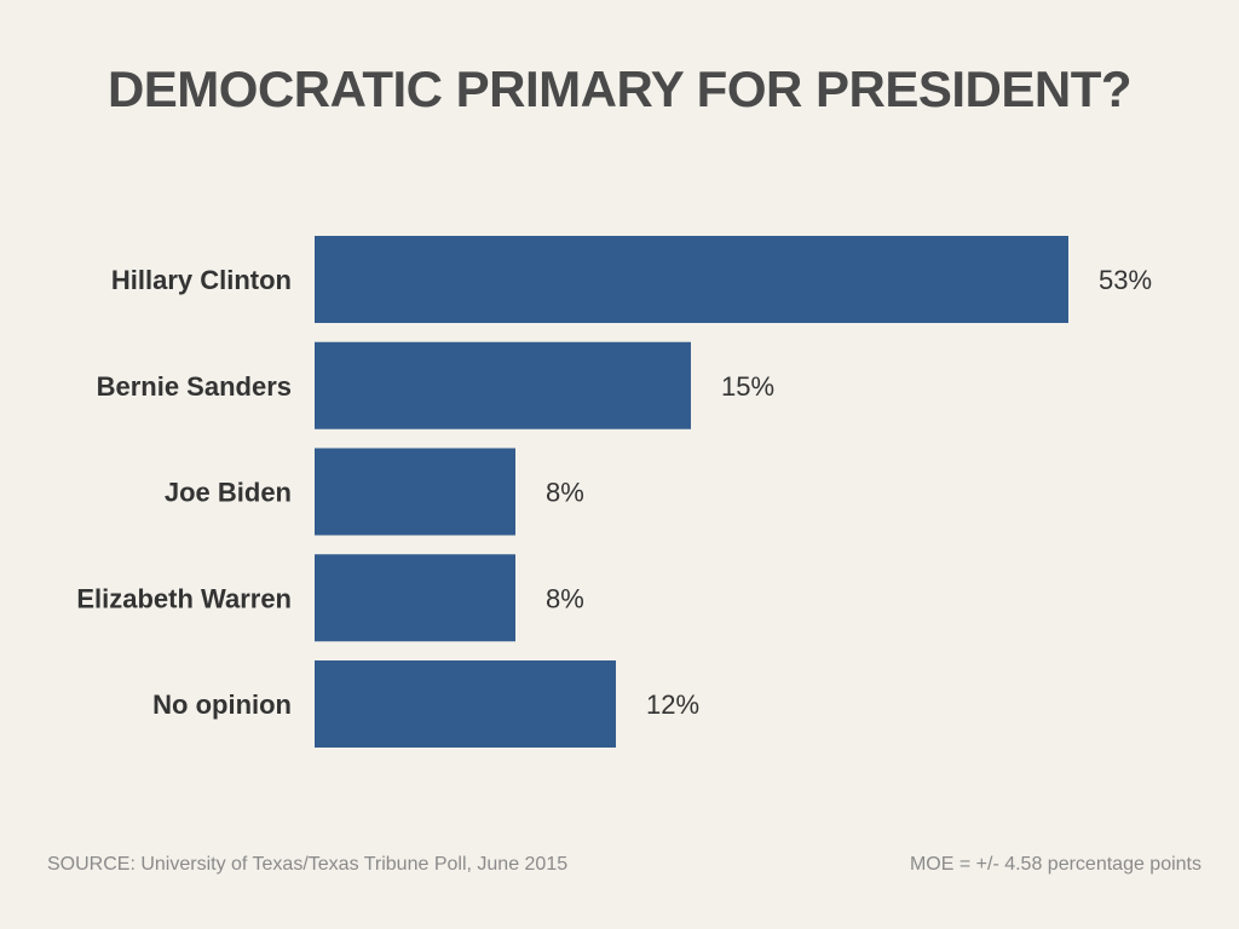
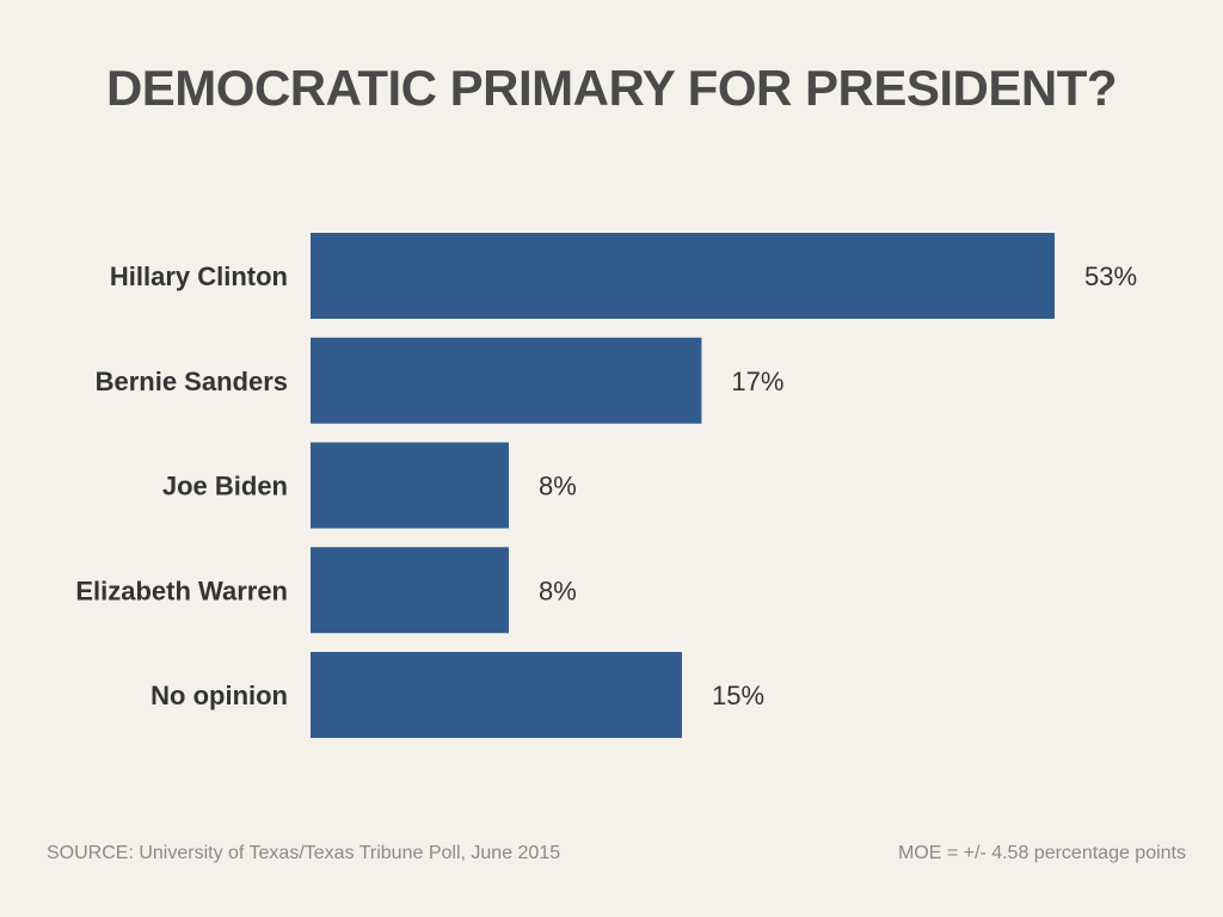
Bernie Sanders: 15% -> 17%
No opinion: 12% -> 15%
